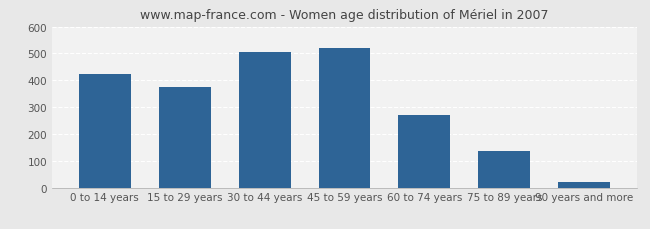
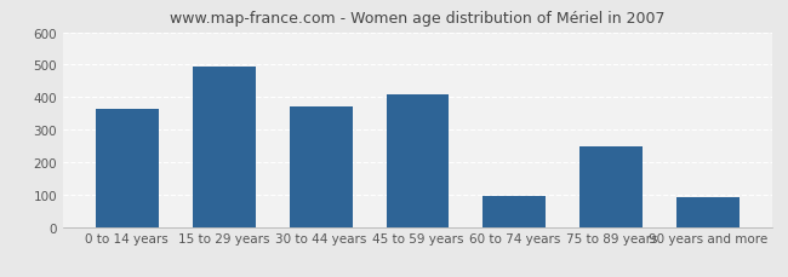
0 to 14 years: 422 -> 365
15 to 29 years: 375 -> 495
30 to 44 years: 507 -> 370
45 to 59 years: 520 -> 410
60 to 74 years: 272 -> 95
75 to 89 years: 137 -> 250
90 years and more: 20 -> 90
